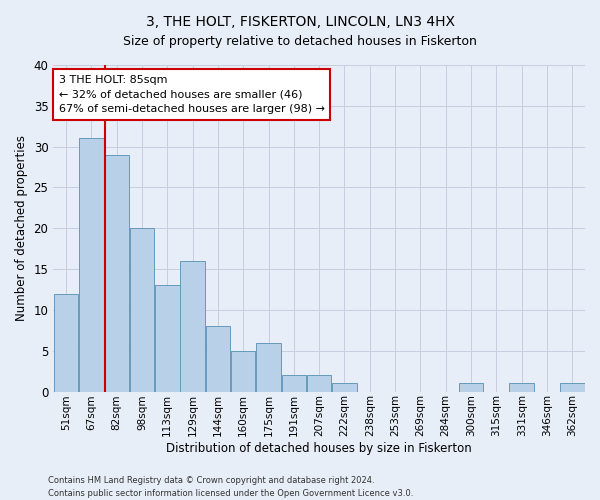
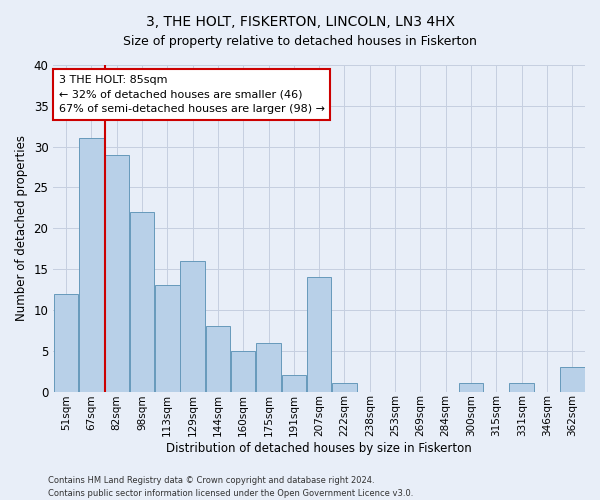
98sqm: 20 -> 22
207sqm: 2 -> 14
362sqm: 1 -> 3
